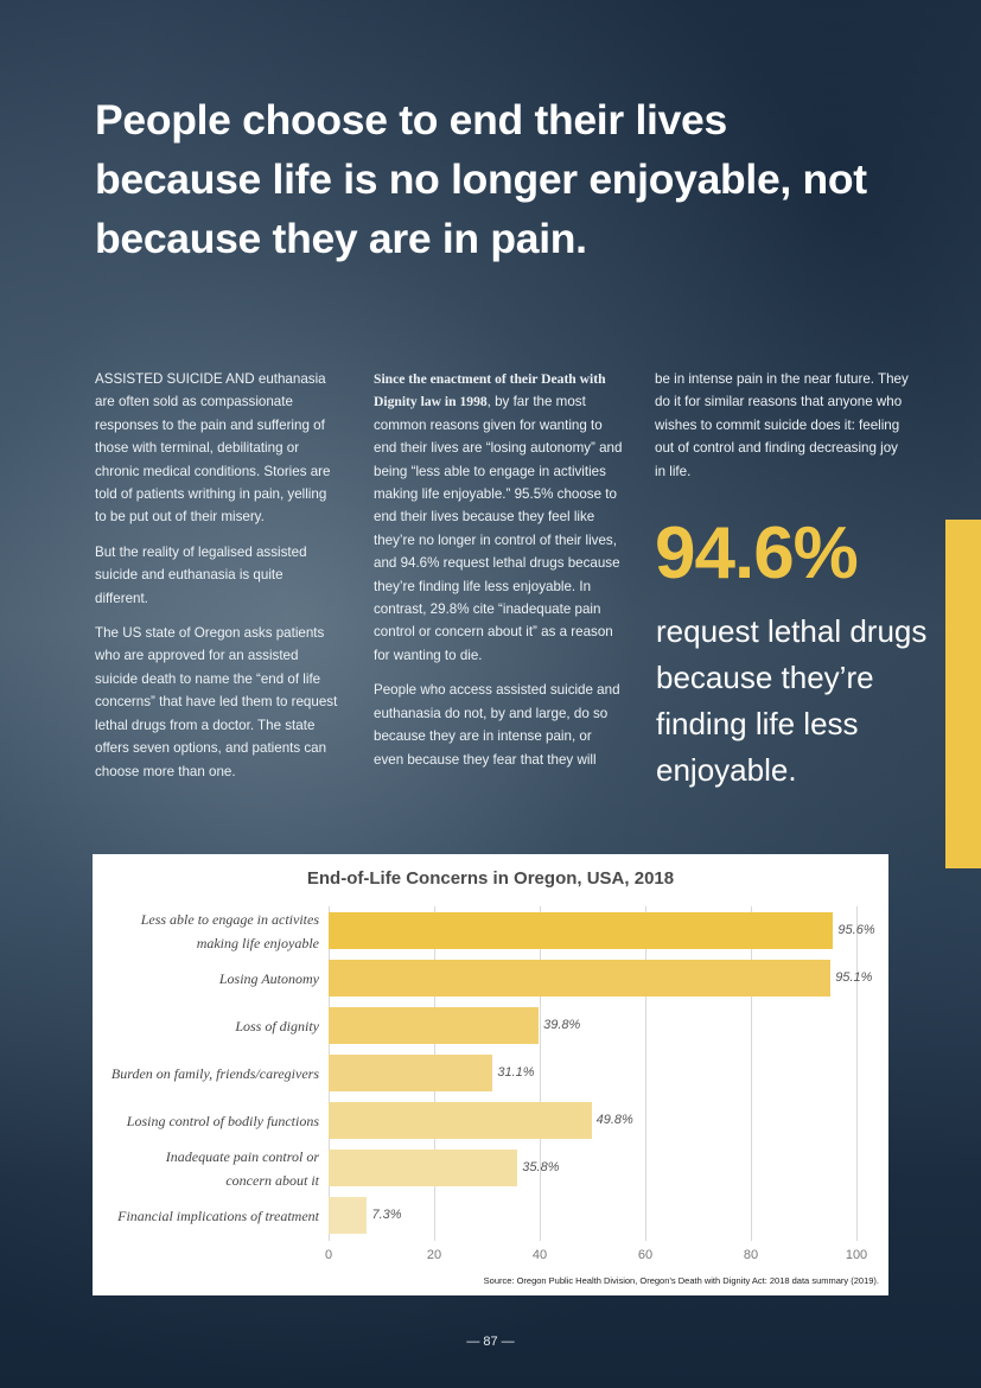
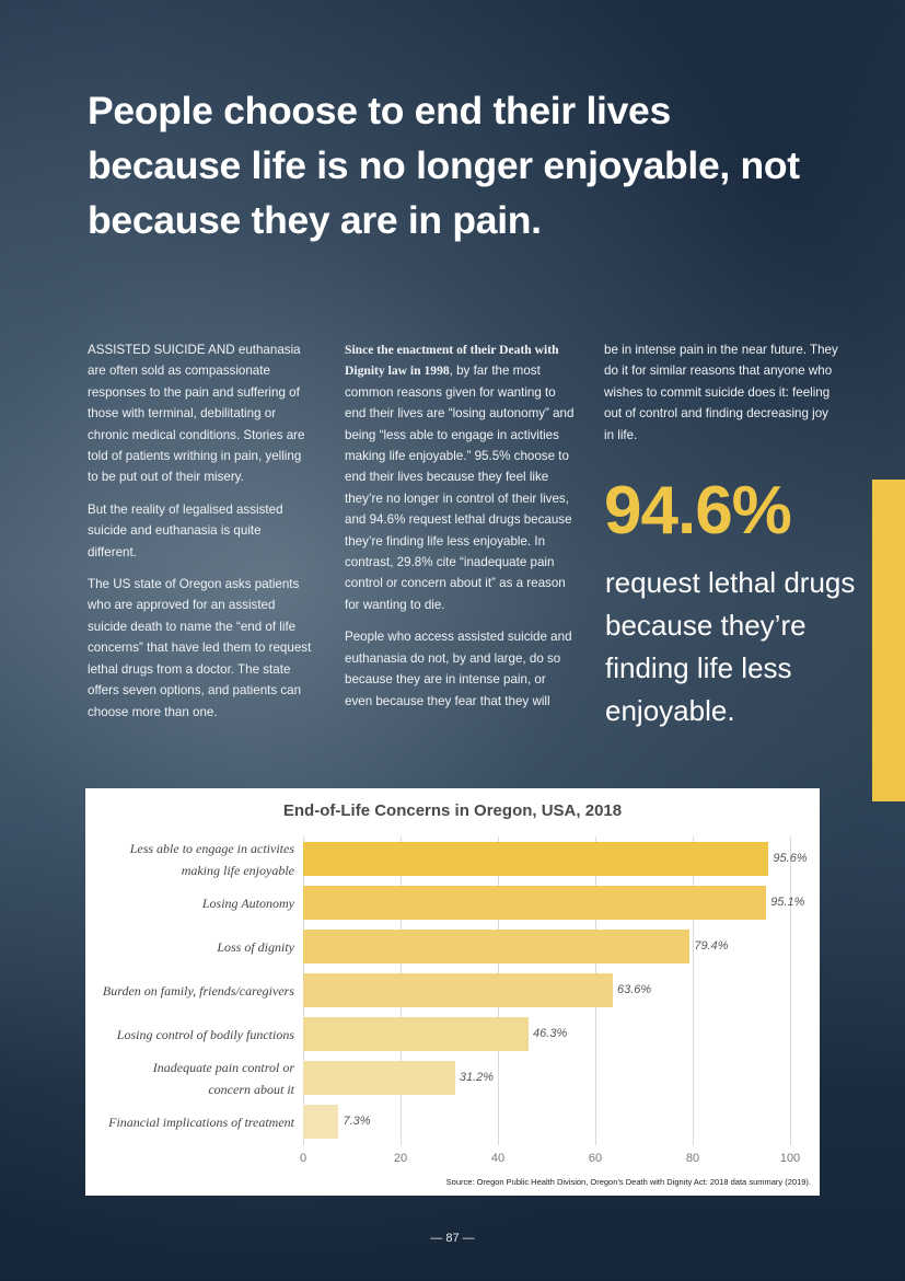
Loss of dignity: 39.8% -> 79.4%
Burden on family, friends/caregivers: 31.1% -> 63.6%
Losing control of bodily functions: 49.8% -> 46.3%
Inadequate pain control or concern about it: 35.8% -> 31.2%
